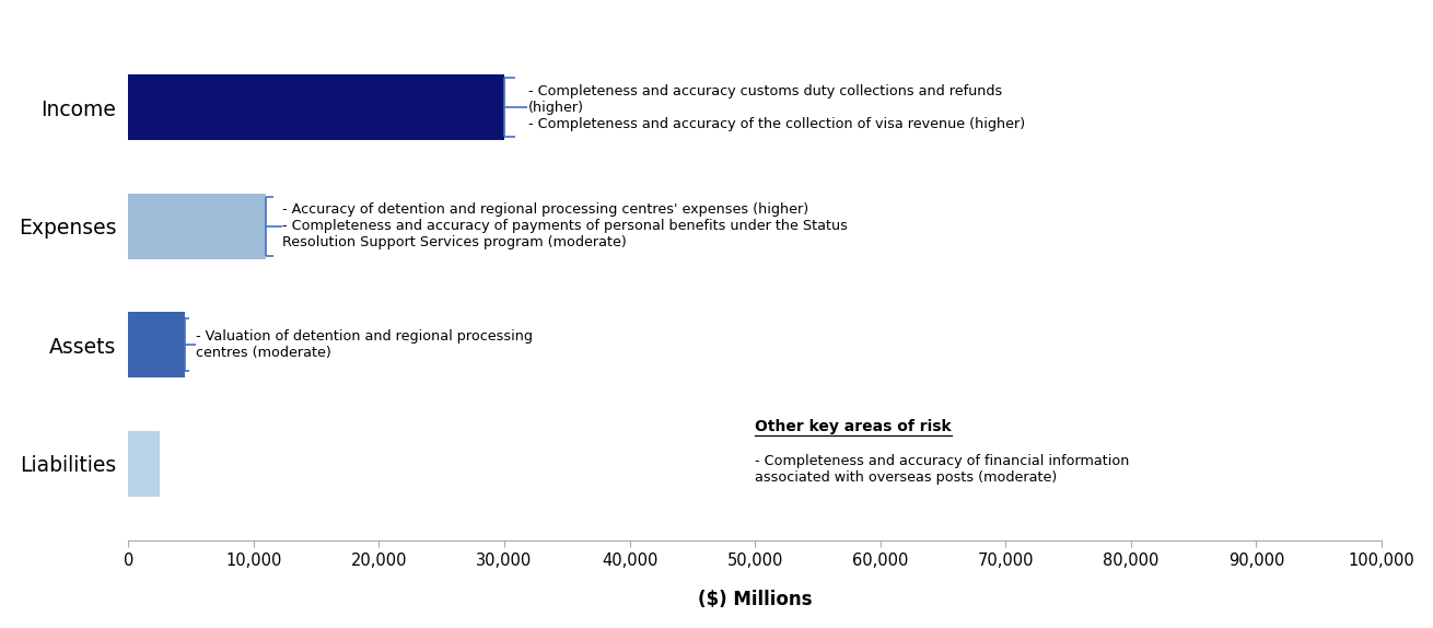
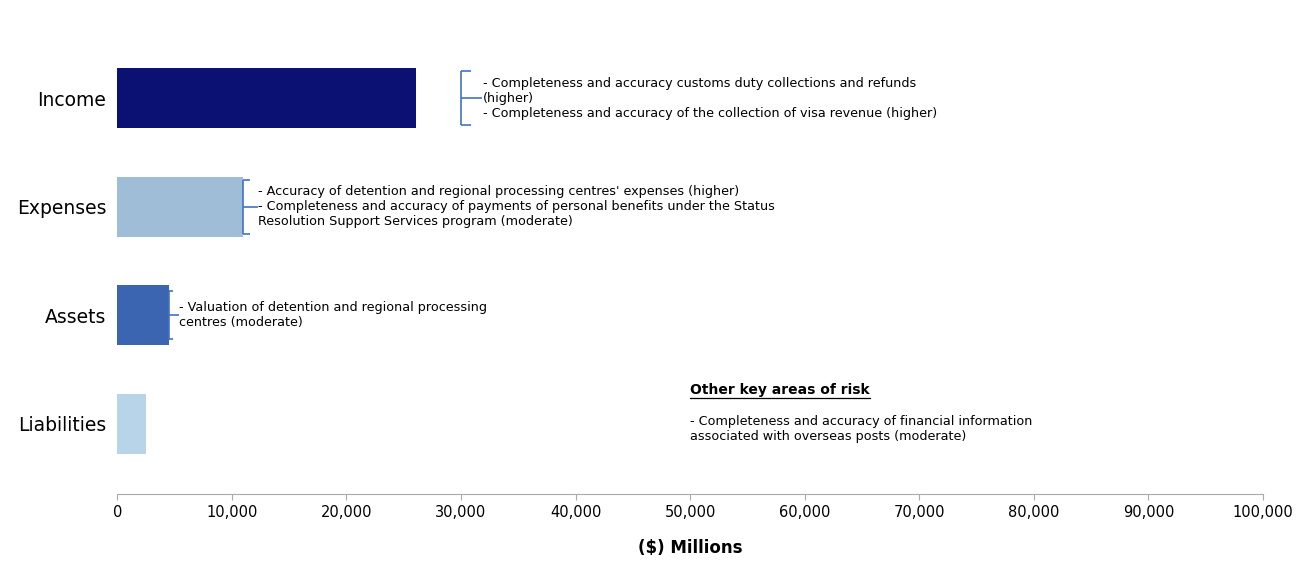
Income: 30,000 -> 26,100
